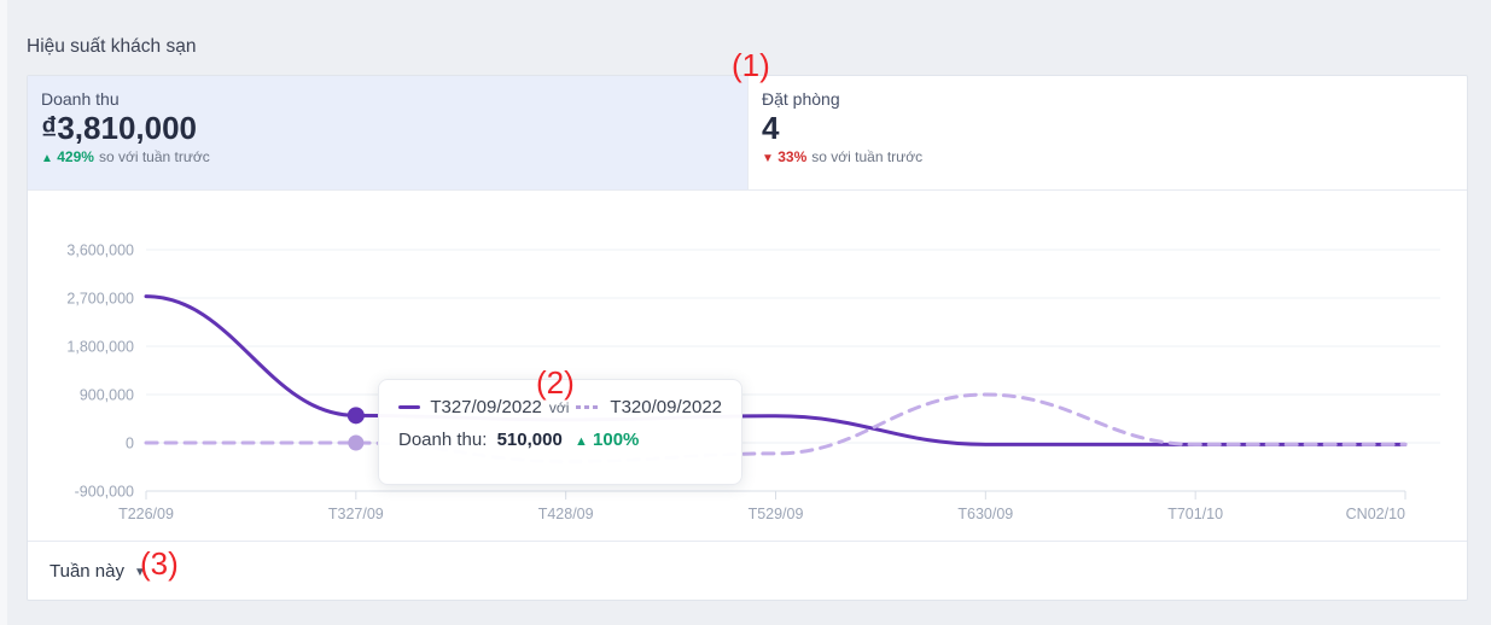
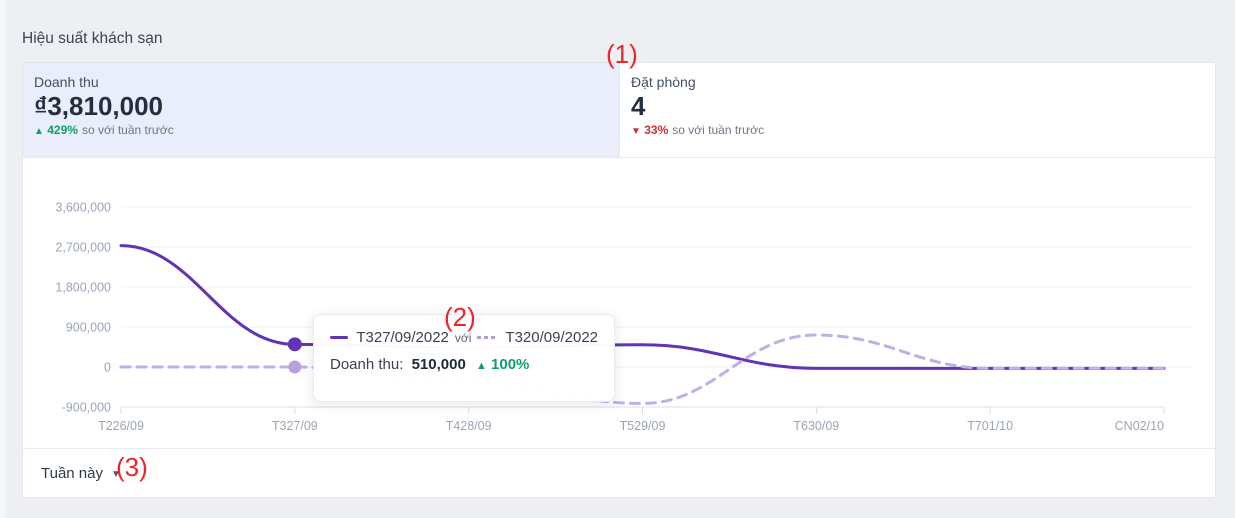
T320/09/2022/T529/09: -200000 -> -800000
T320/09/2022/T630/09: 900000 -> 700000
